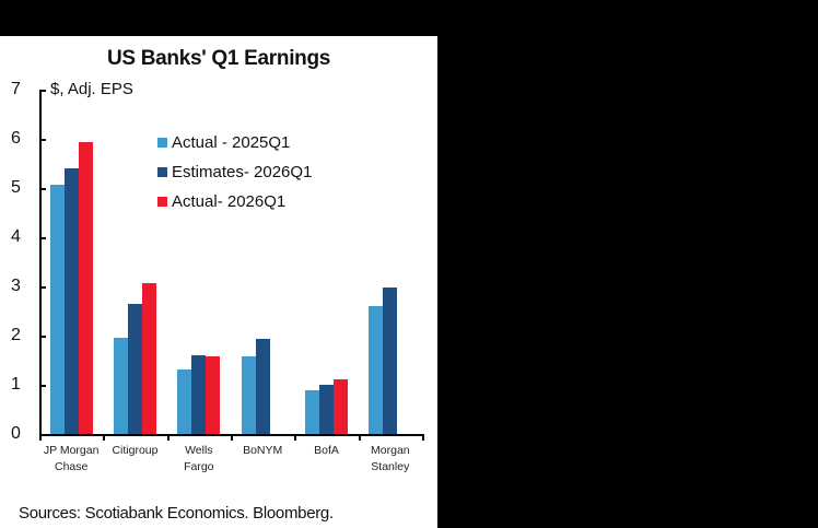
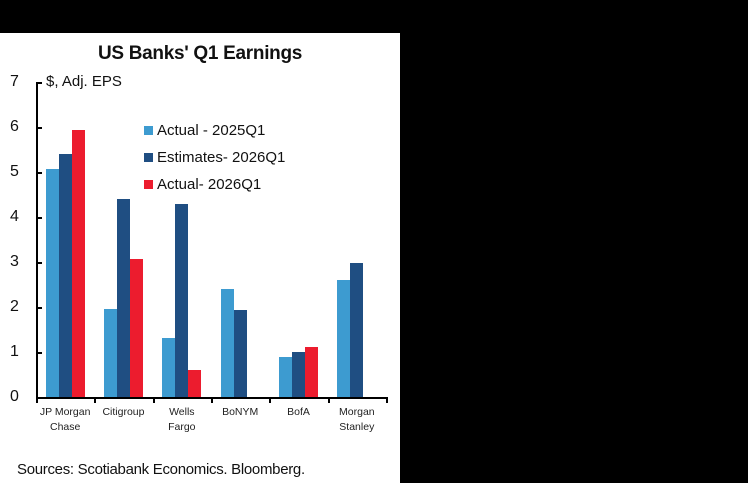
Estimates- 2026Q1/Citigroup: 2.6 -> 4.4
Estimates- 2026Q1/Wells Fargo: 1.6 -> 4.3
Actual- 2026Q1/Wells Fargo: 1.6 -> 0.6
Actual - 2025Q1/BoNYM: 1.6 -> 2.4
